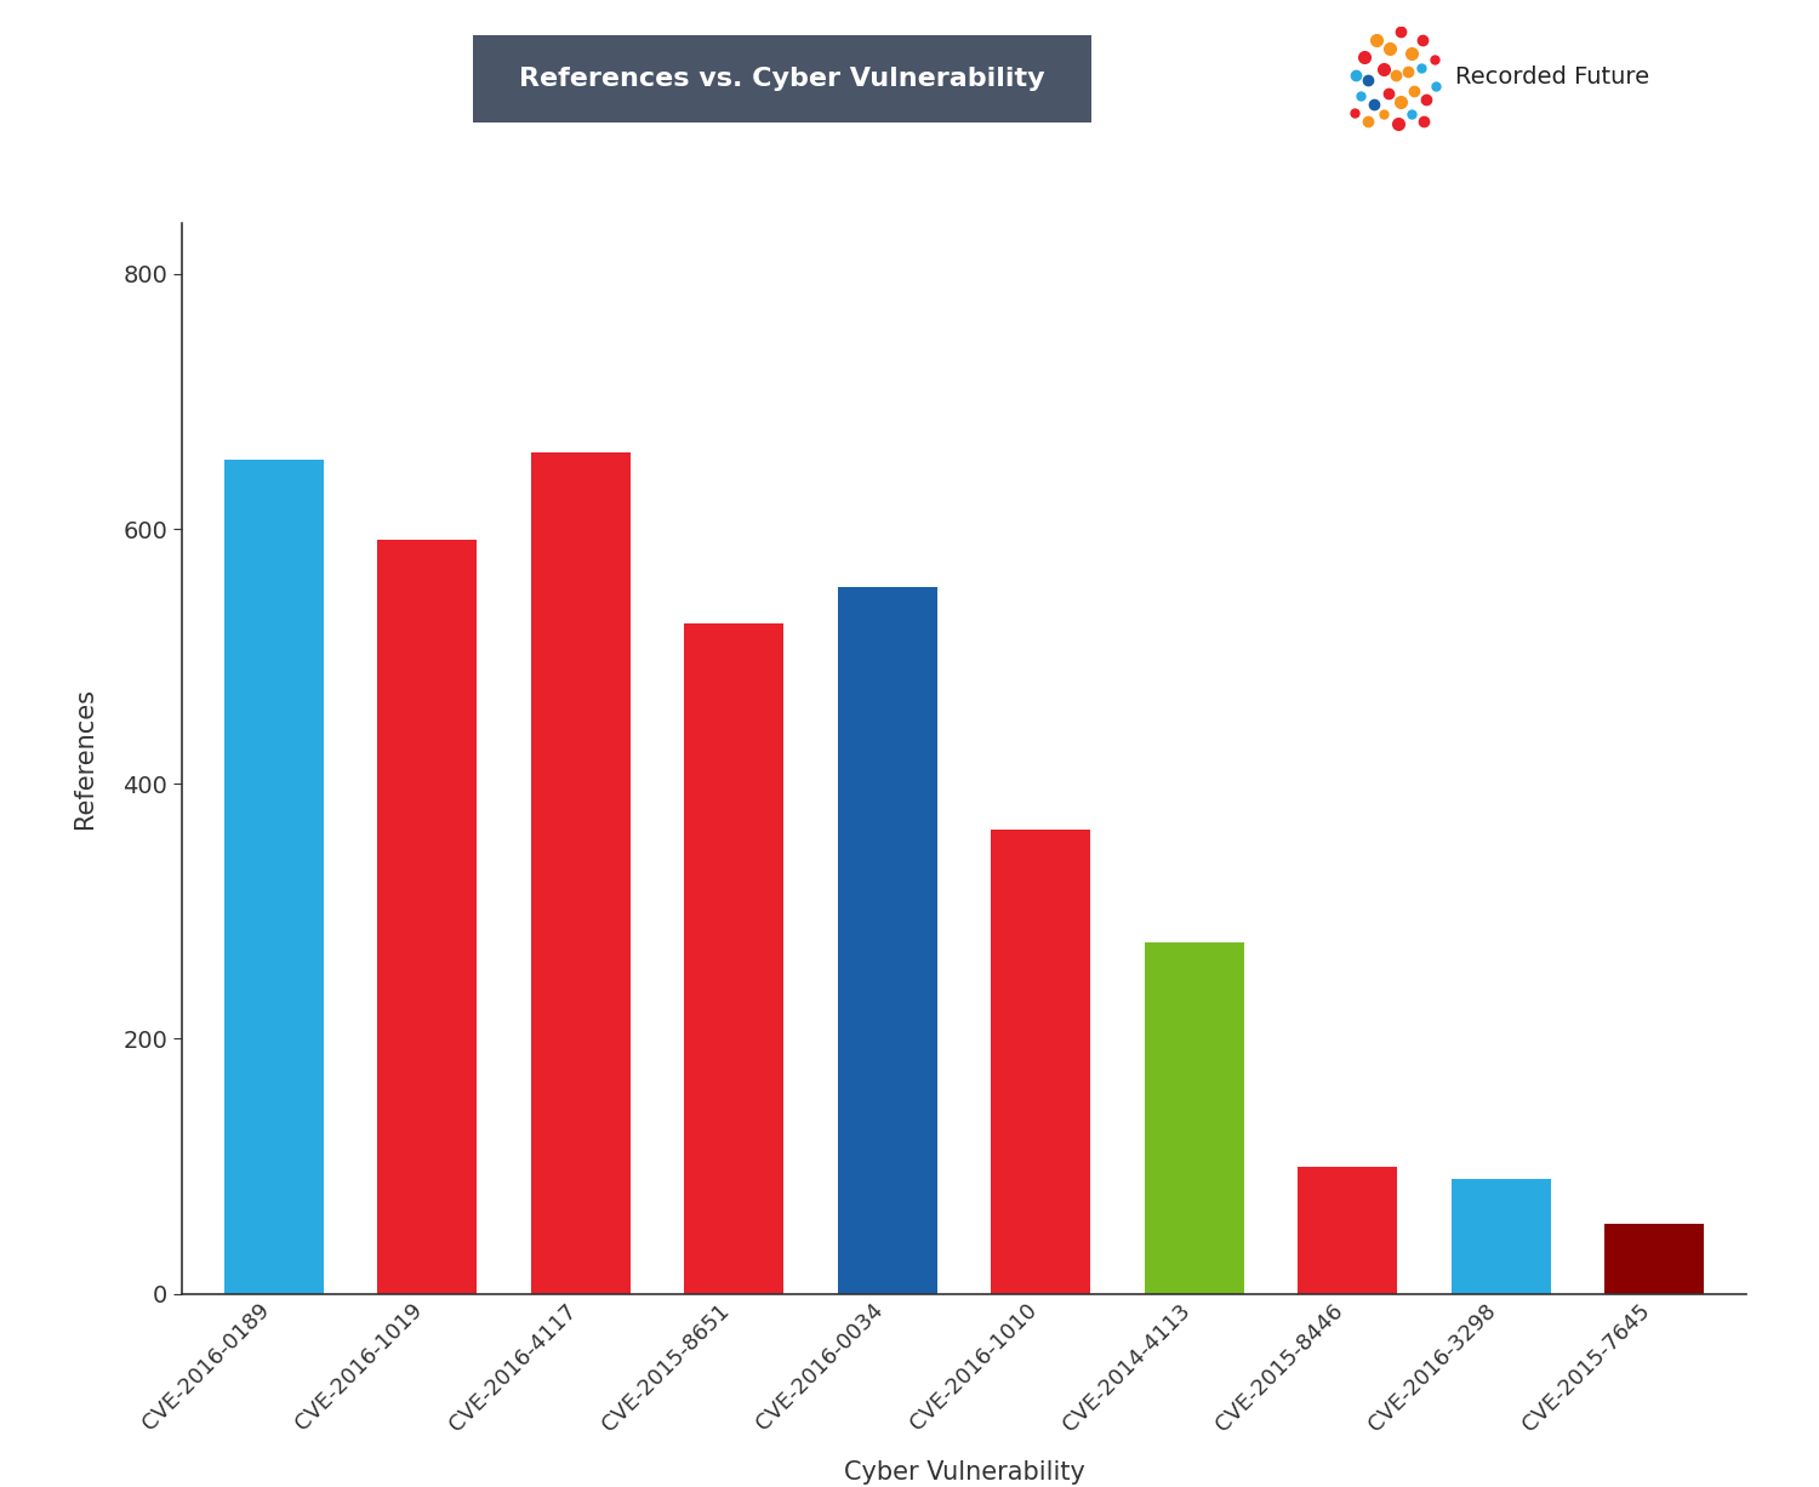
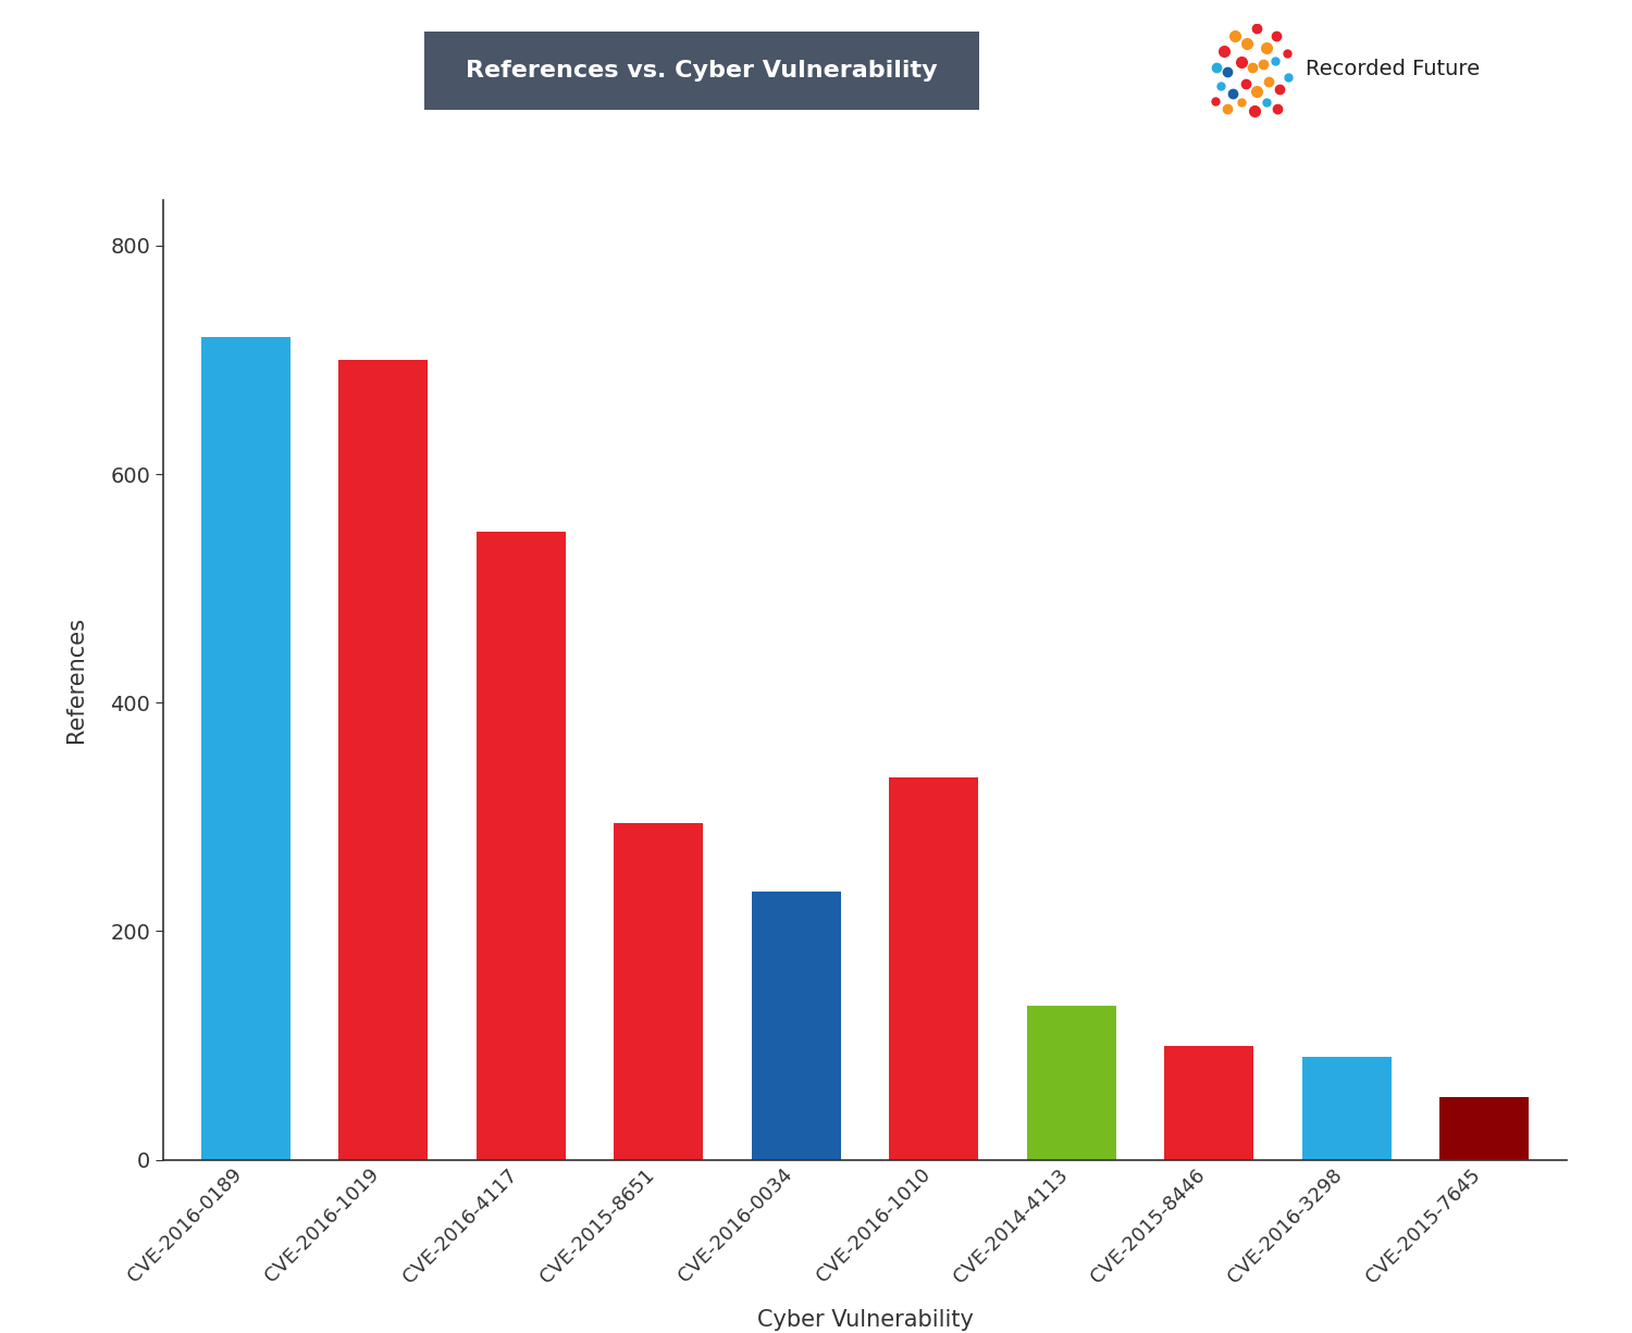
CVE-2016-0189: 654 -> 720
CVE-2016-1019: 592 -> 700
CVE-2016-4117: 660 -> 550
CVE-2015-8651: 526 -> 295
CVE-2016-0034: 554 -> 235
CVE-2016-1010: 364 -> 335
CVE-2014-4113: 276 -> 135
